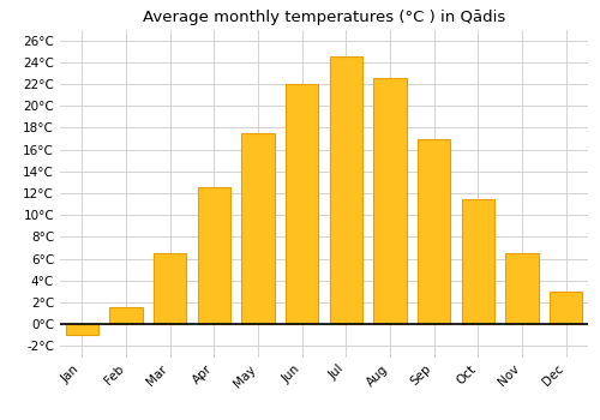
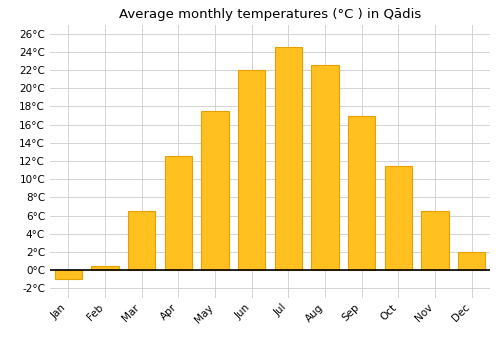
Feb: 1.6°C -> 0.5°C
Dec: 3.0°C -> 2.0°C
